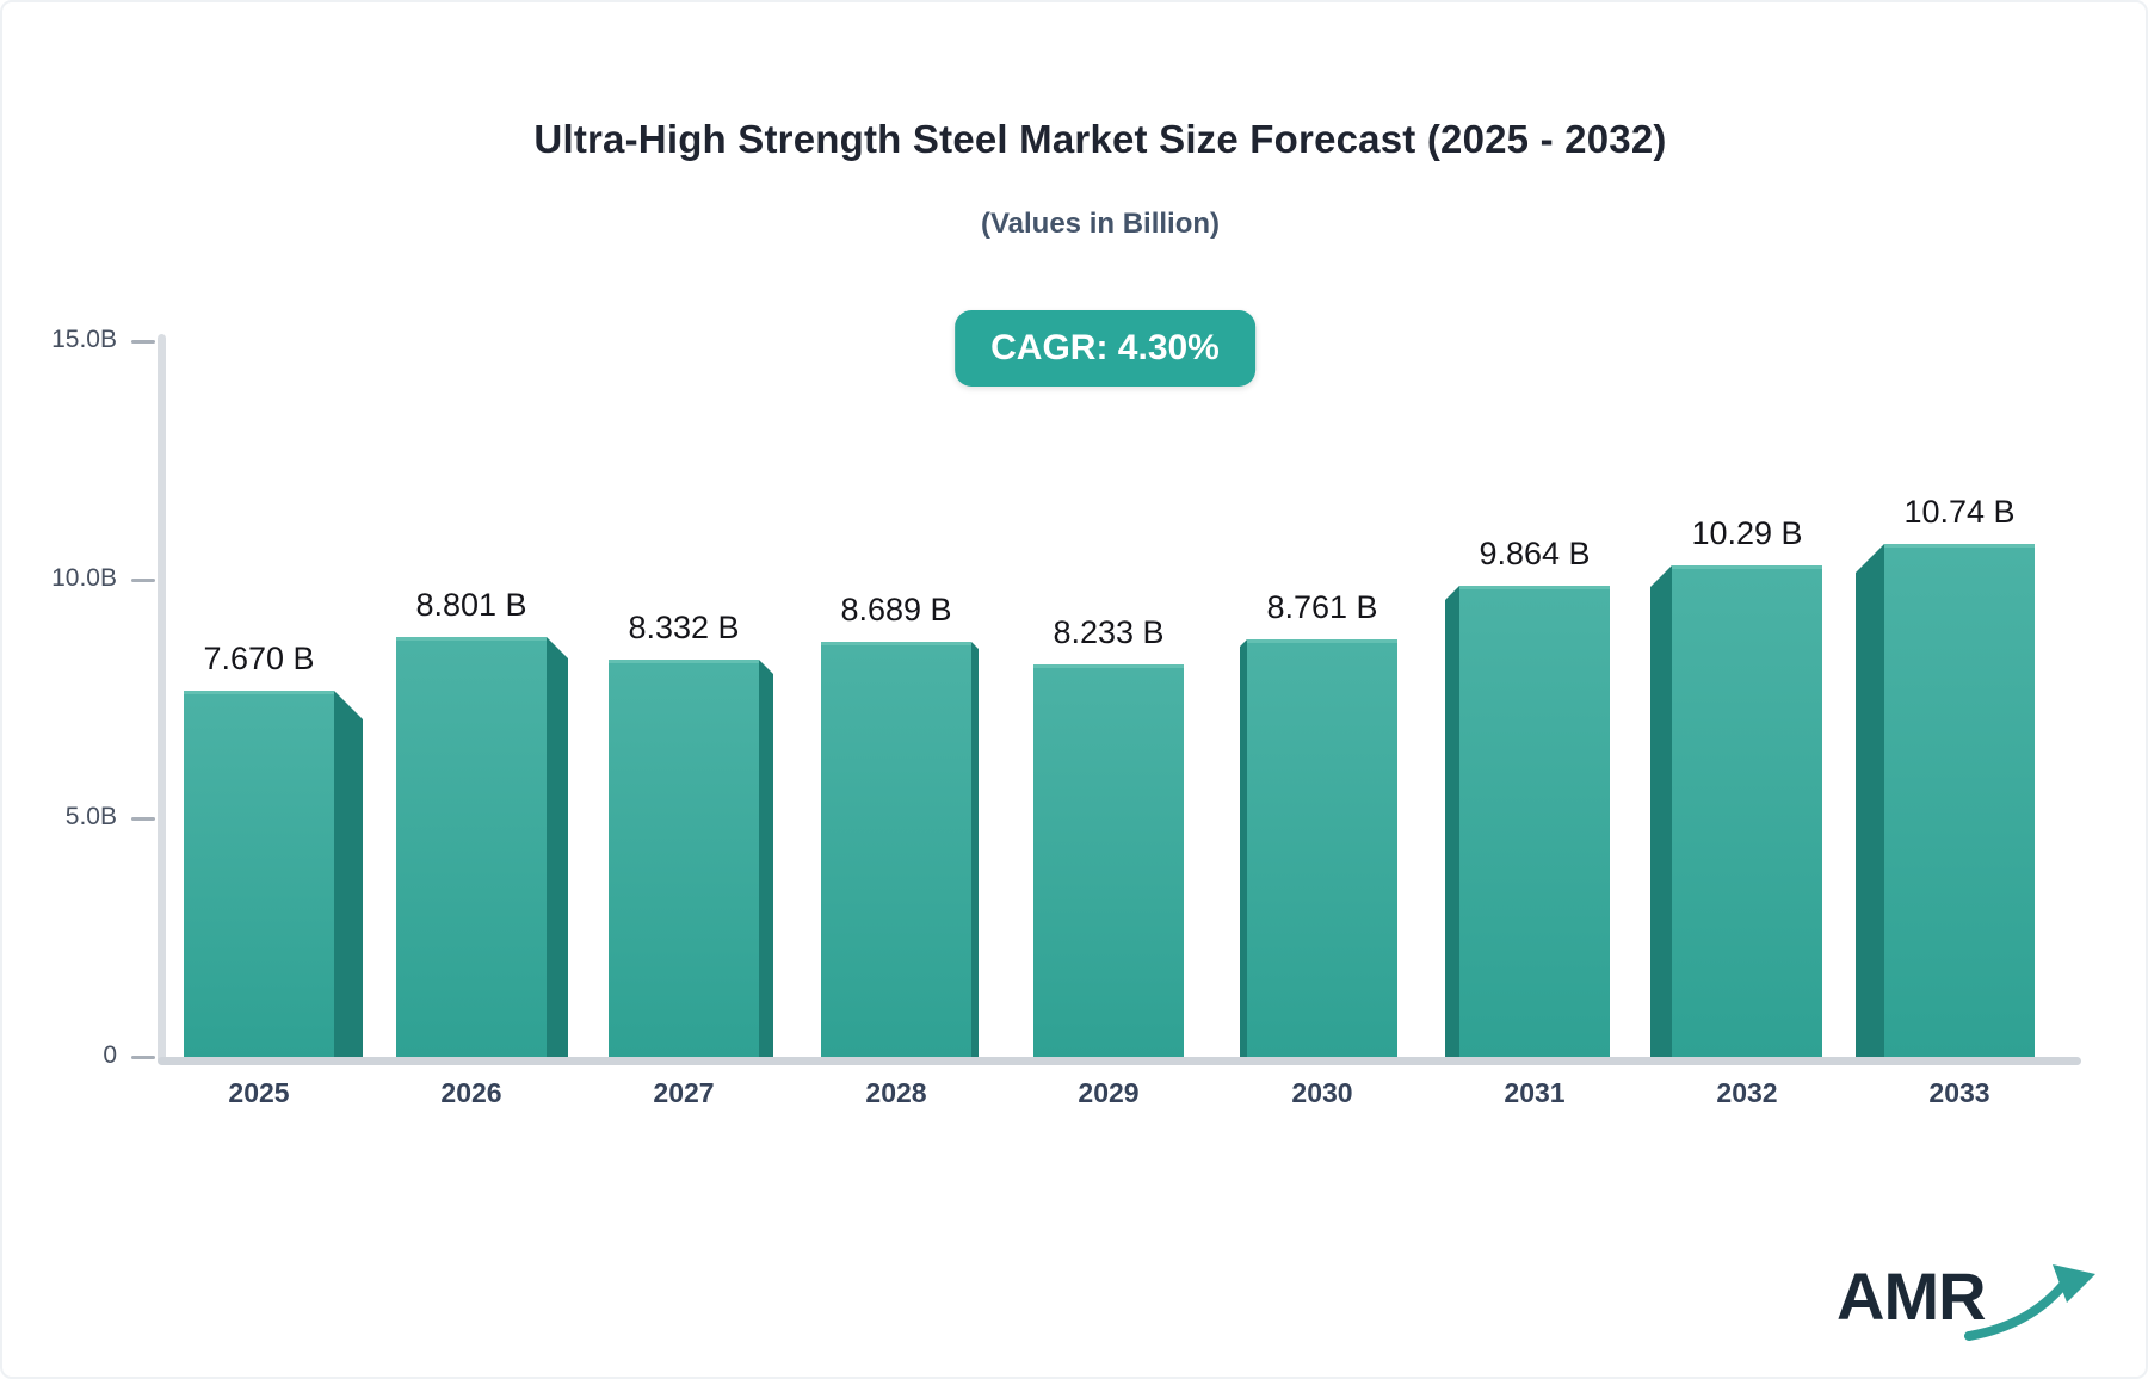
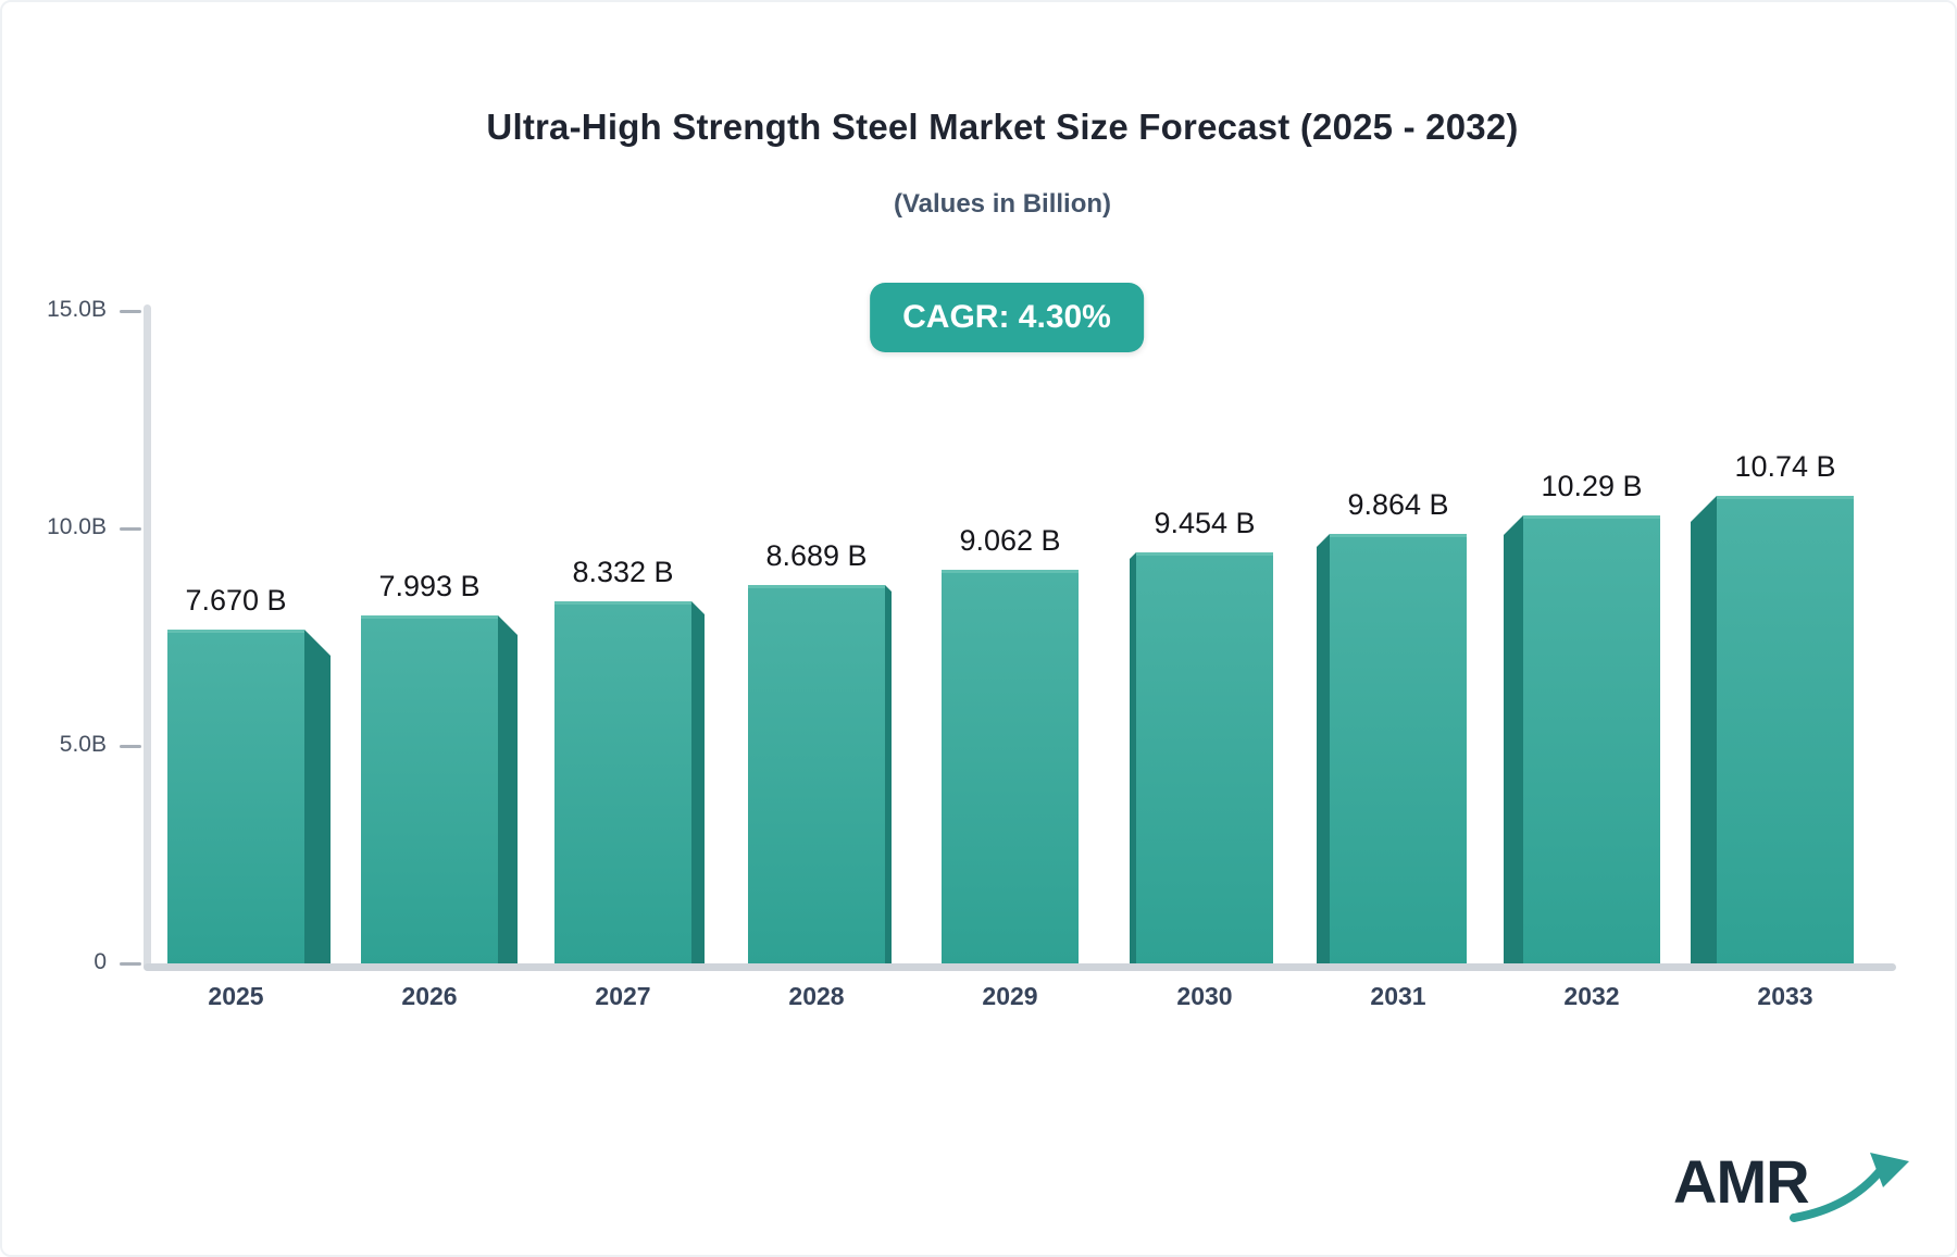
2026: 8.801 -> 7.993
2029: 8.233 -> 9.062
2030: 8.761 -> 9.454
